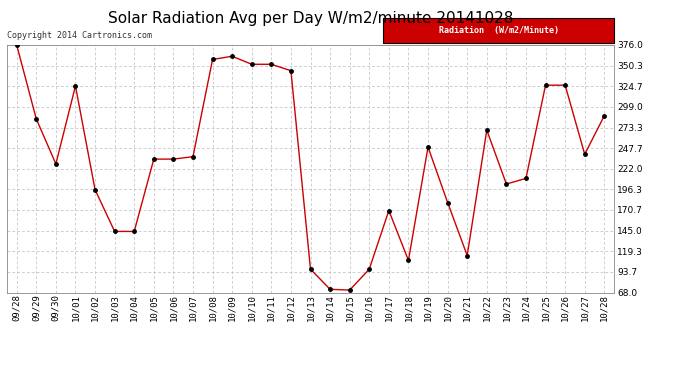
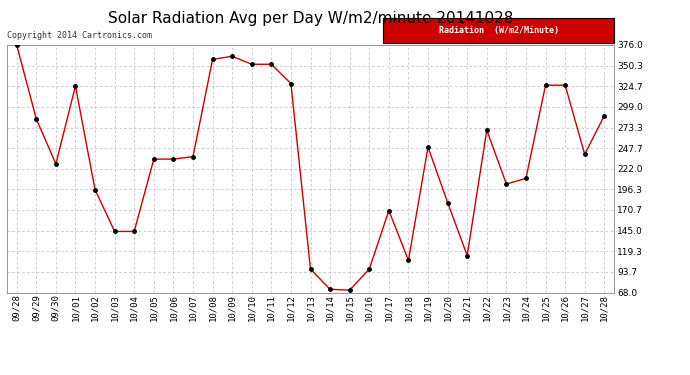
10/12: 344 -> 328
